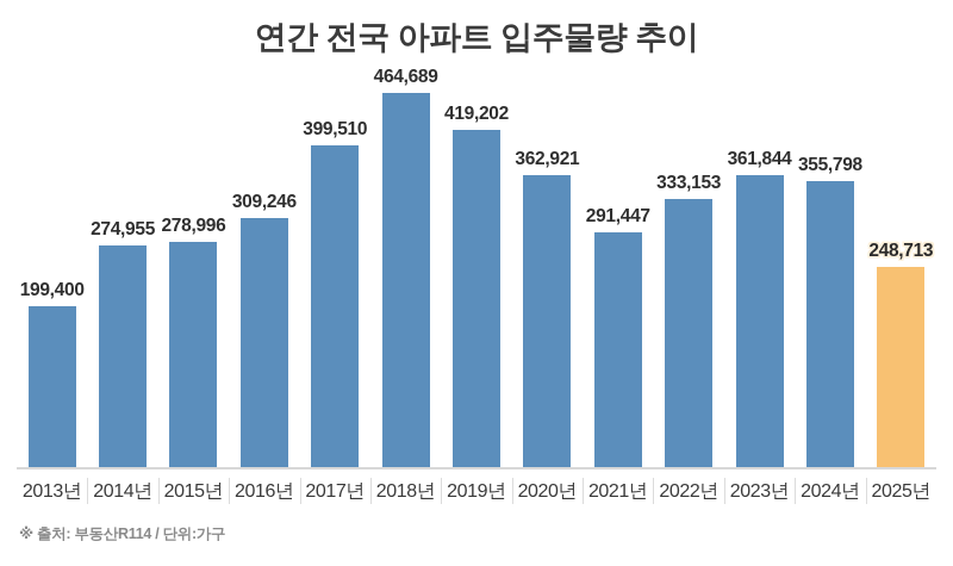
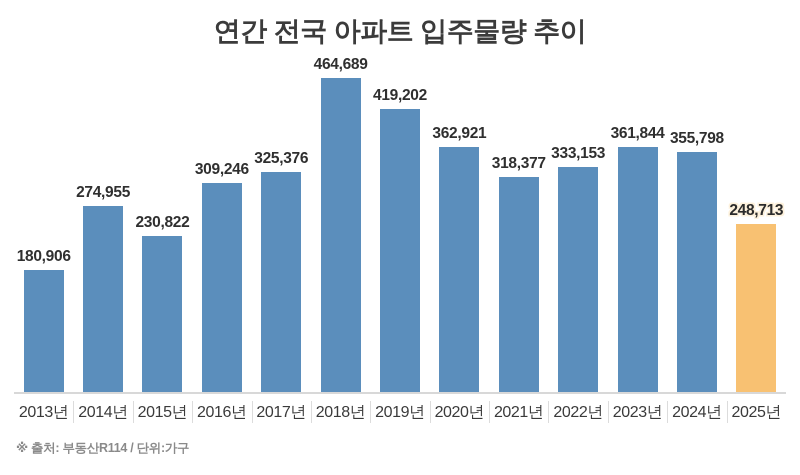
2013년: 199,400 -> 180,906
2015년: 278,996 -> 230,822
2017년: 399,510 -> 325,376
2021년: 291,447 -> 318,377
